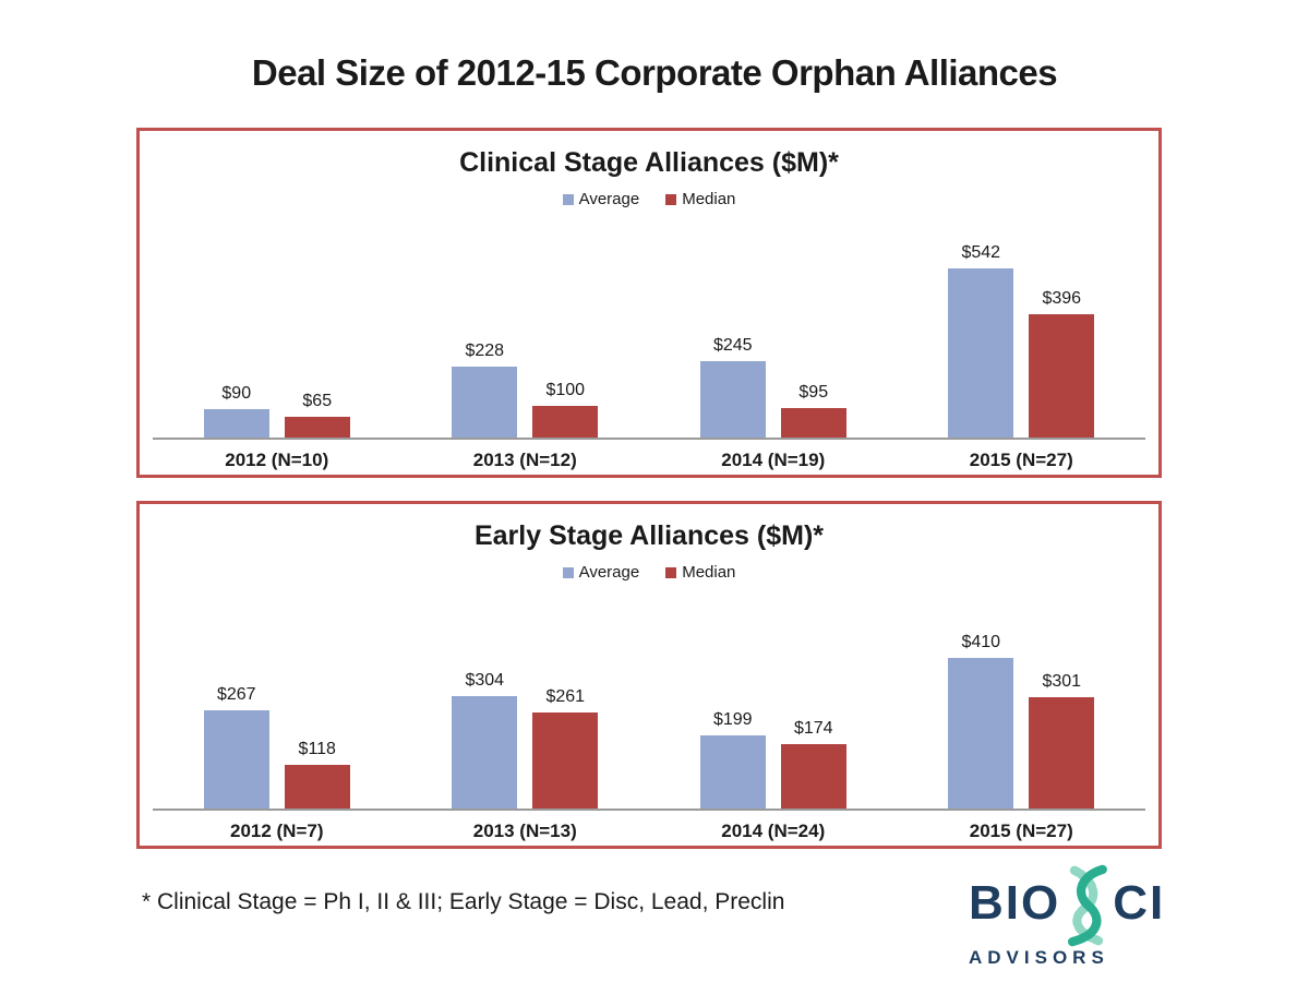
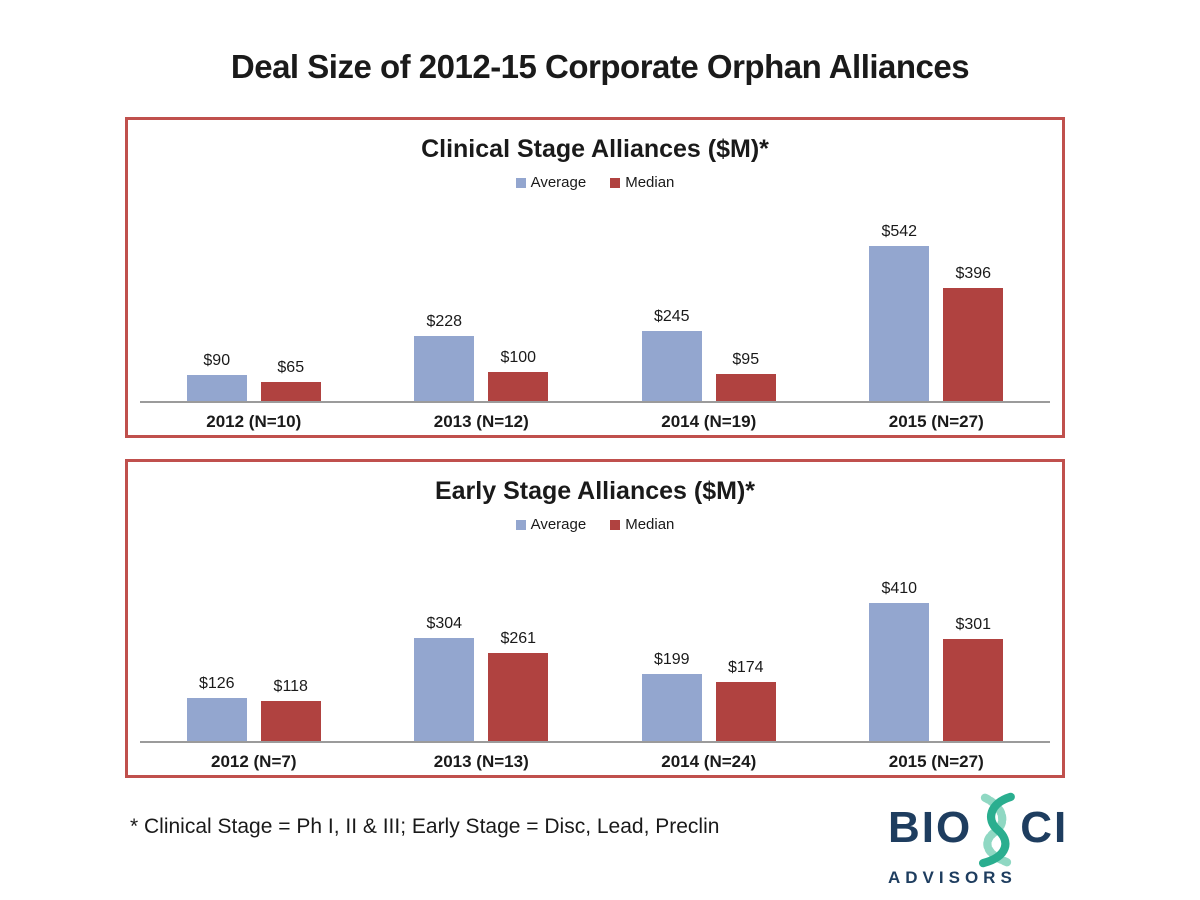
Early Stage Alliances ($M)*/Average/2012 (N=7): $267 -> $126
